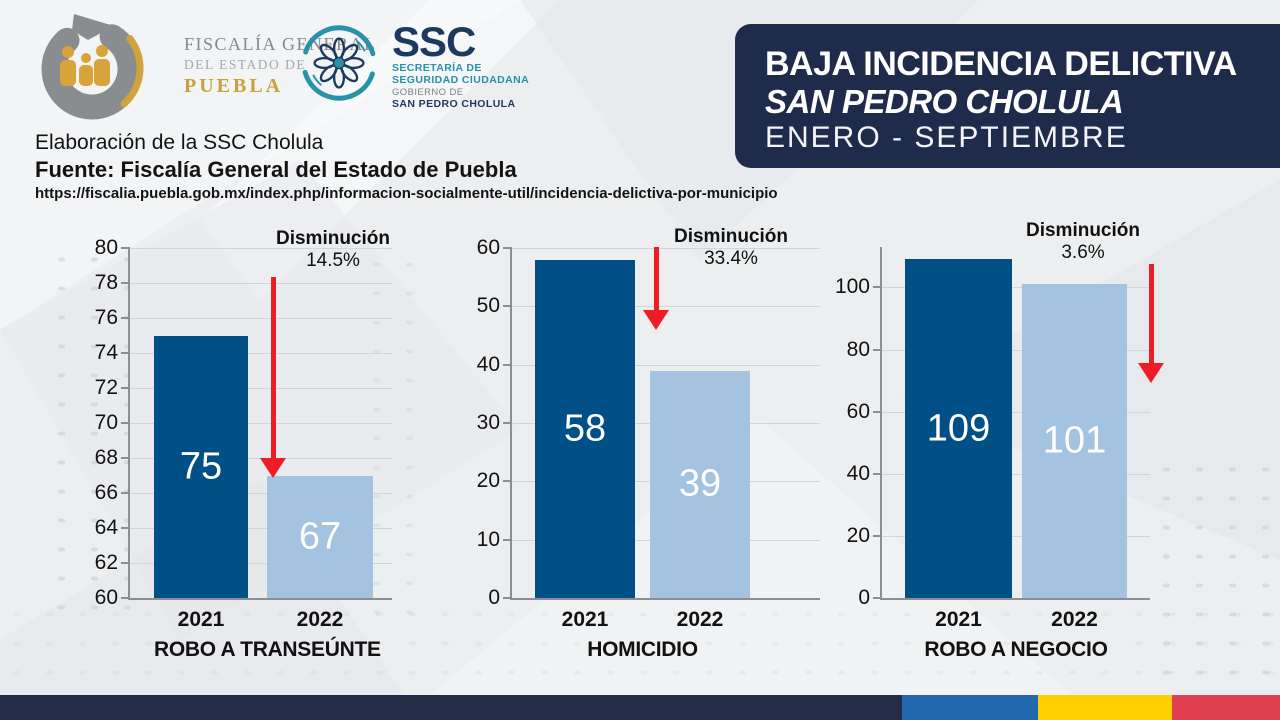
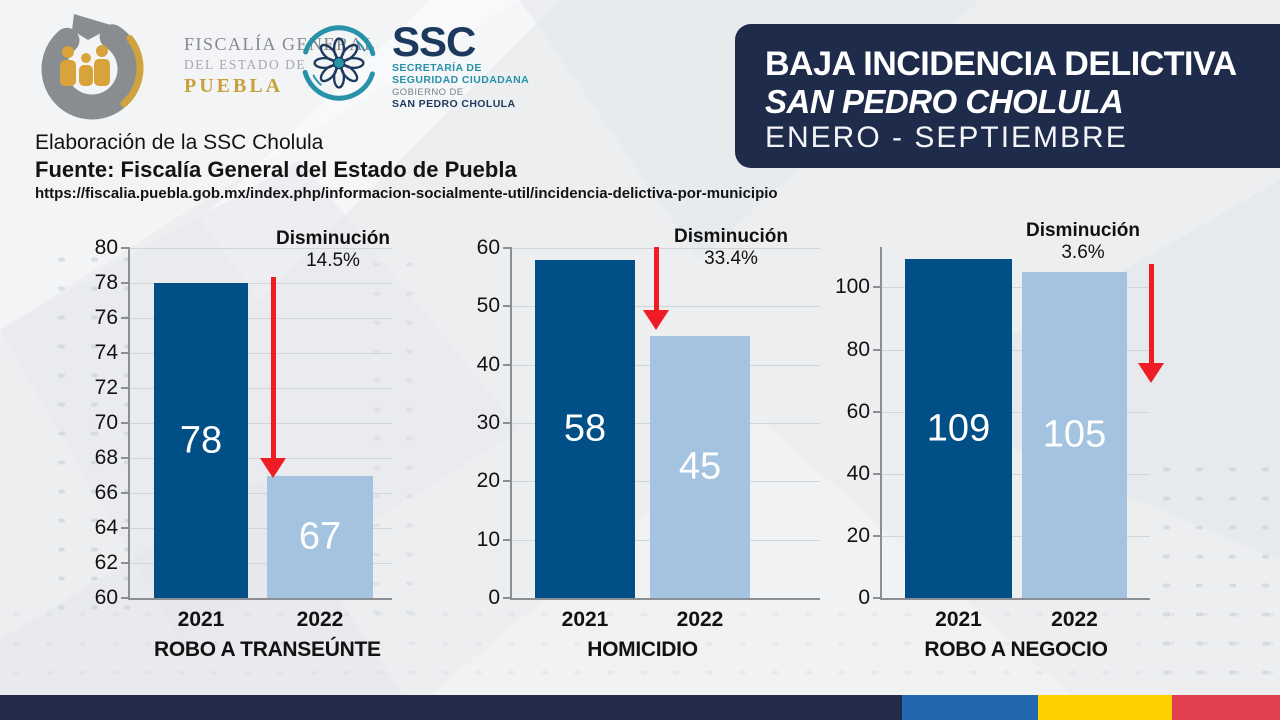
ROBO A TRANSEÚNTE/2021: 75 -> 78
HOMICIDIO/2022: 39 -> 45
ROBO A NEGOCIO/2022: 101 -> 105
